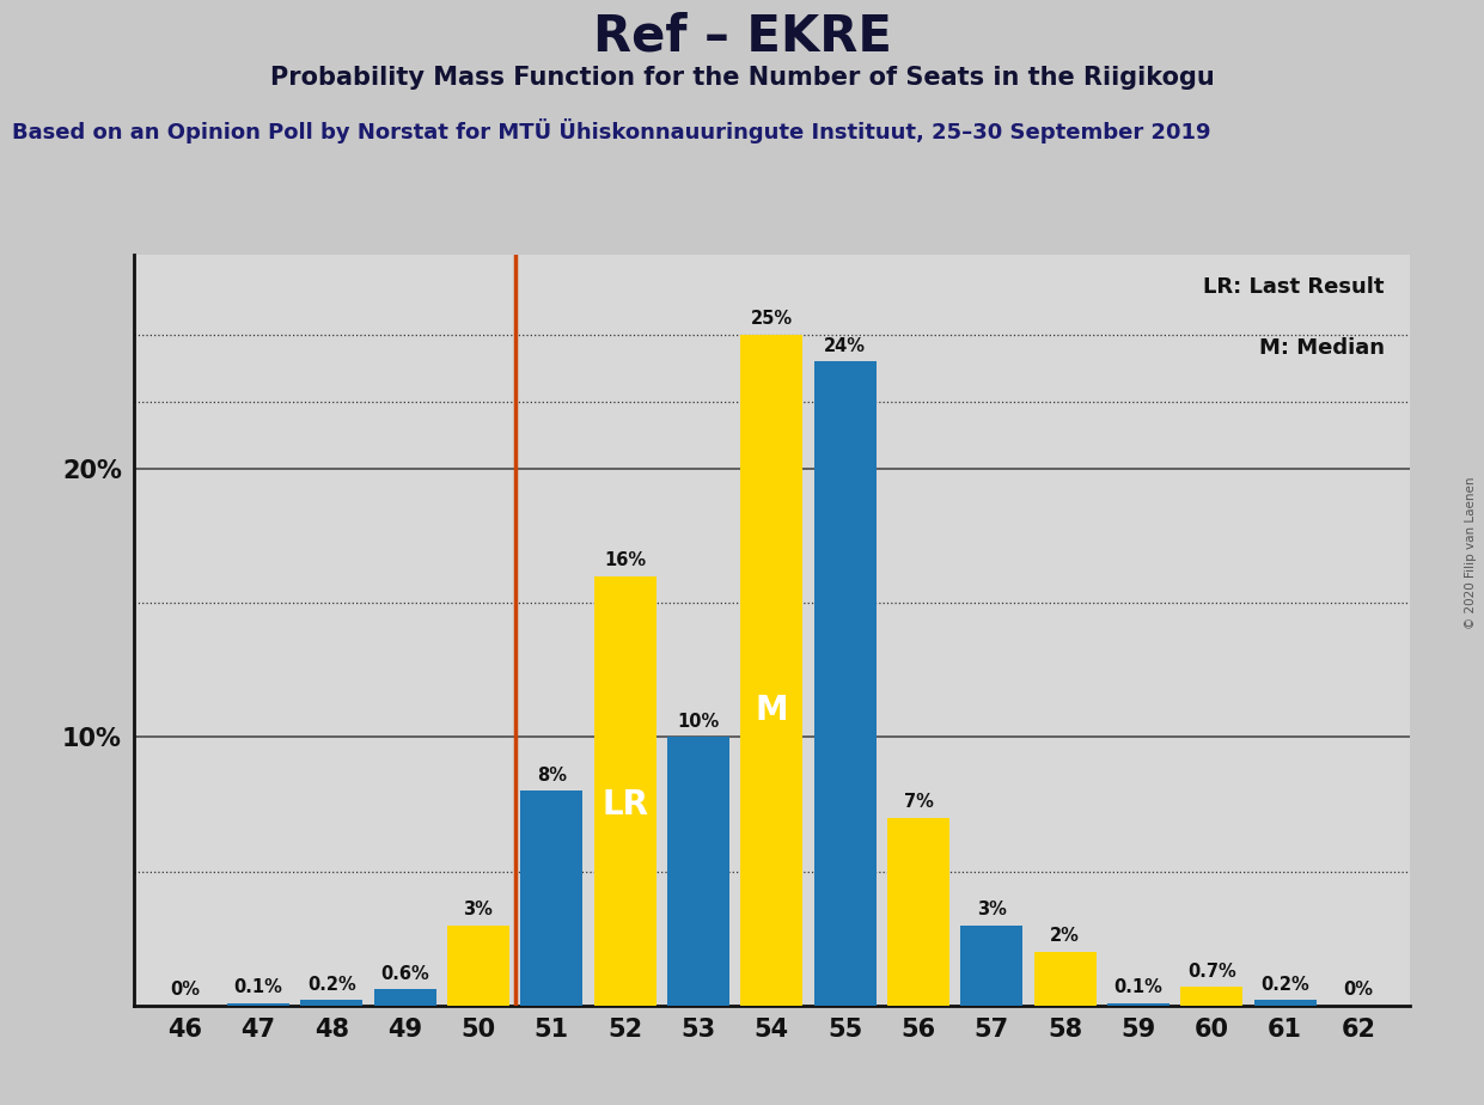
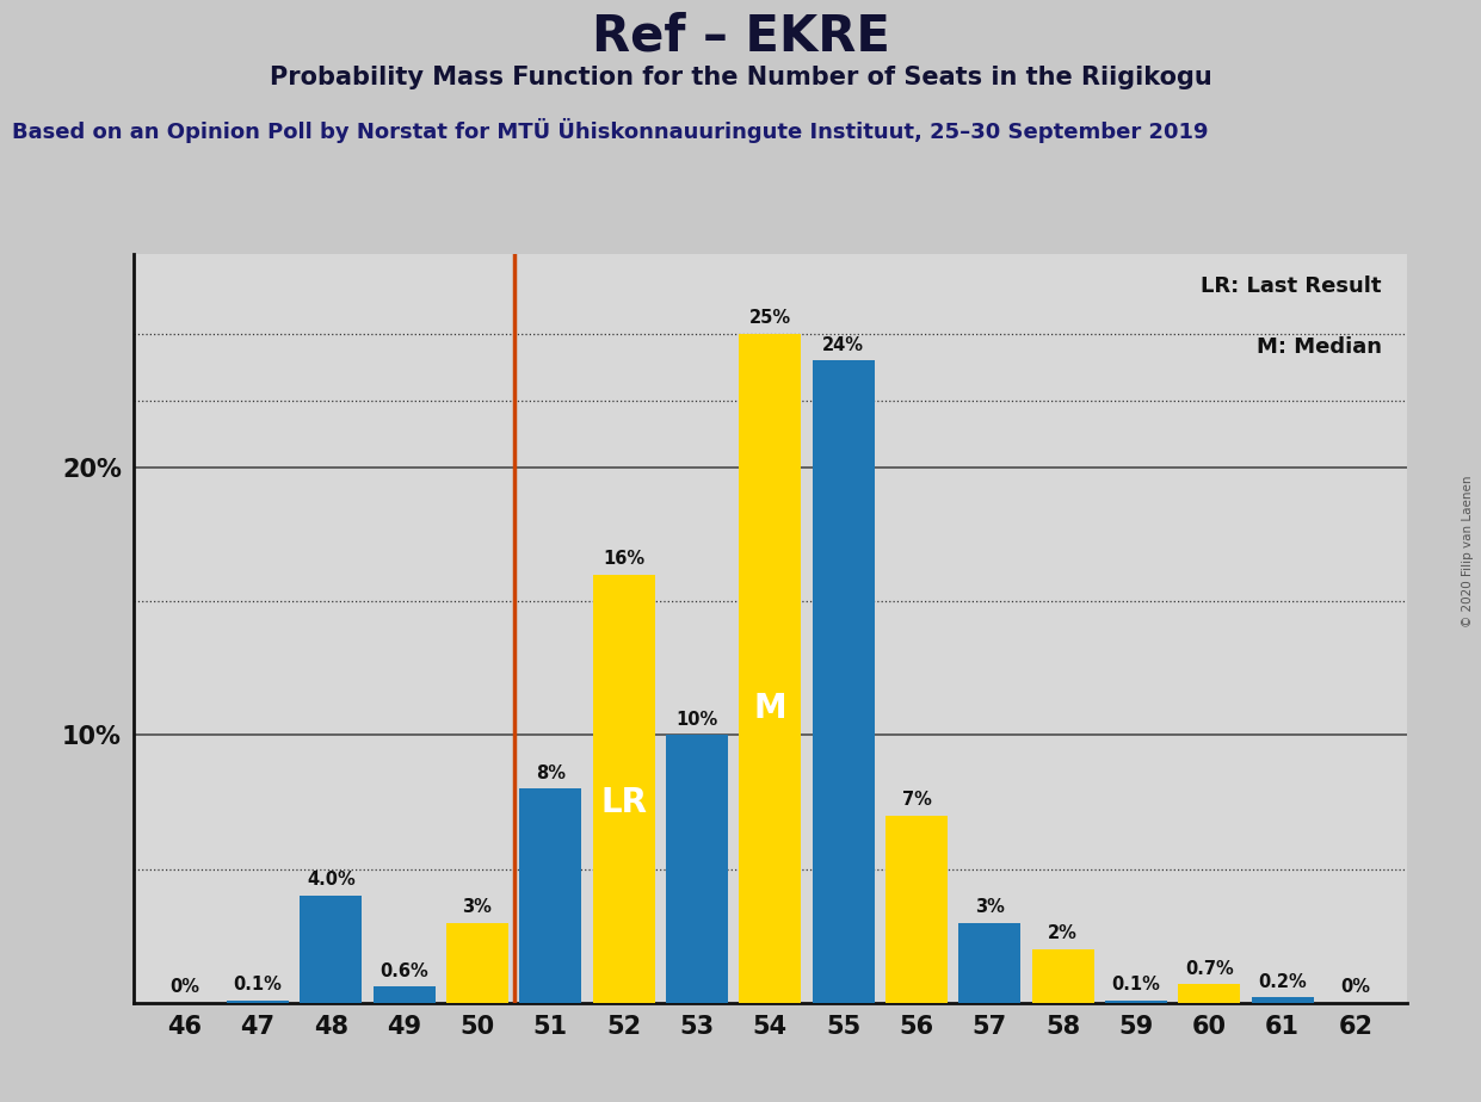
48: 0.2% -> 4.0%
